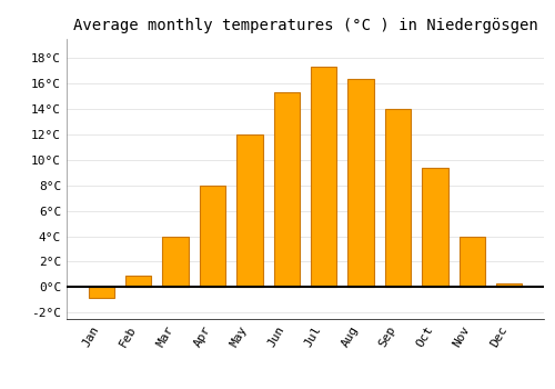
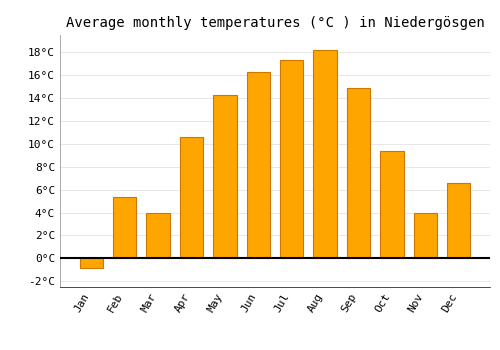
Feb: 0.9°C -> 5.4°C
Apr: 8.0°C -> 10.6°C
May: 12.0°C -> 14.3°C
Jun: 15.3°C -> 16.3°C
Aug: 16.4°C -> 18.2°C
Sep: 14.0°C -> 14.9°C
Dec: 0.3°C -> 6.6°C
